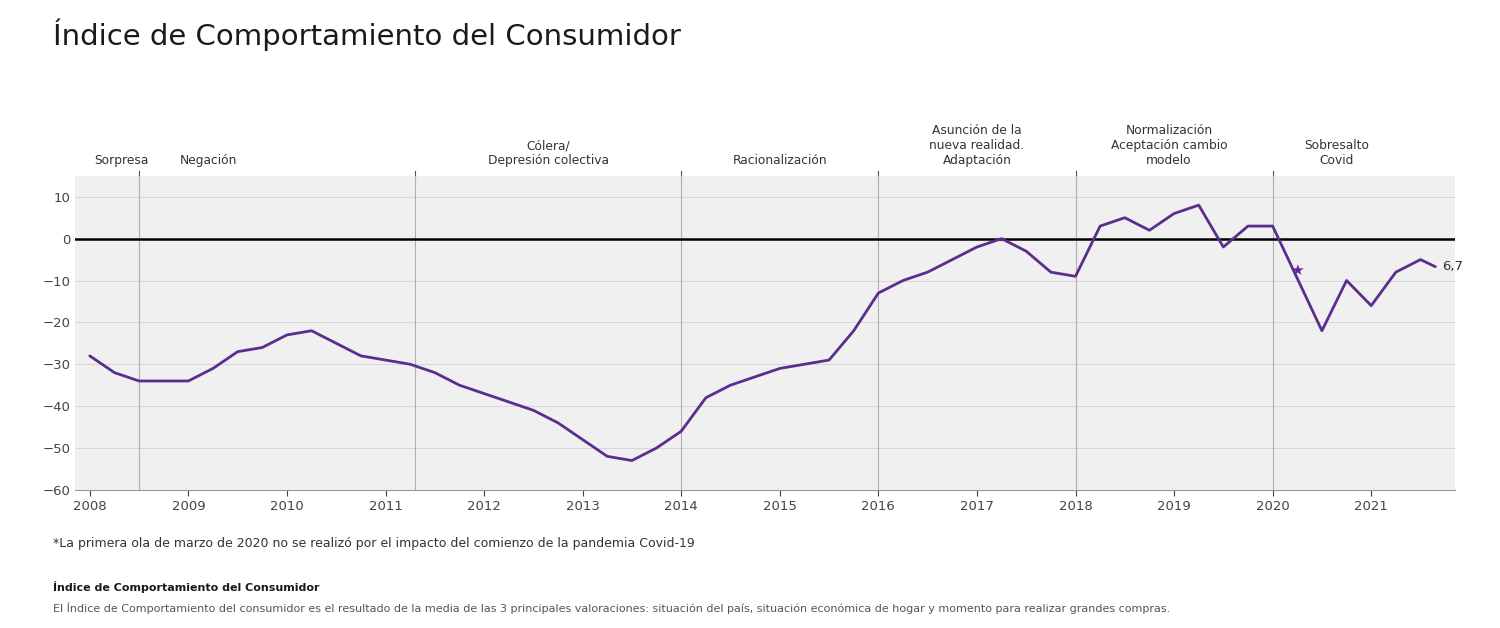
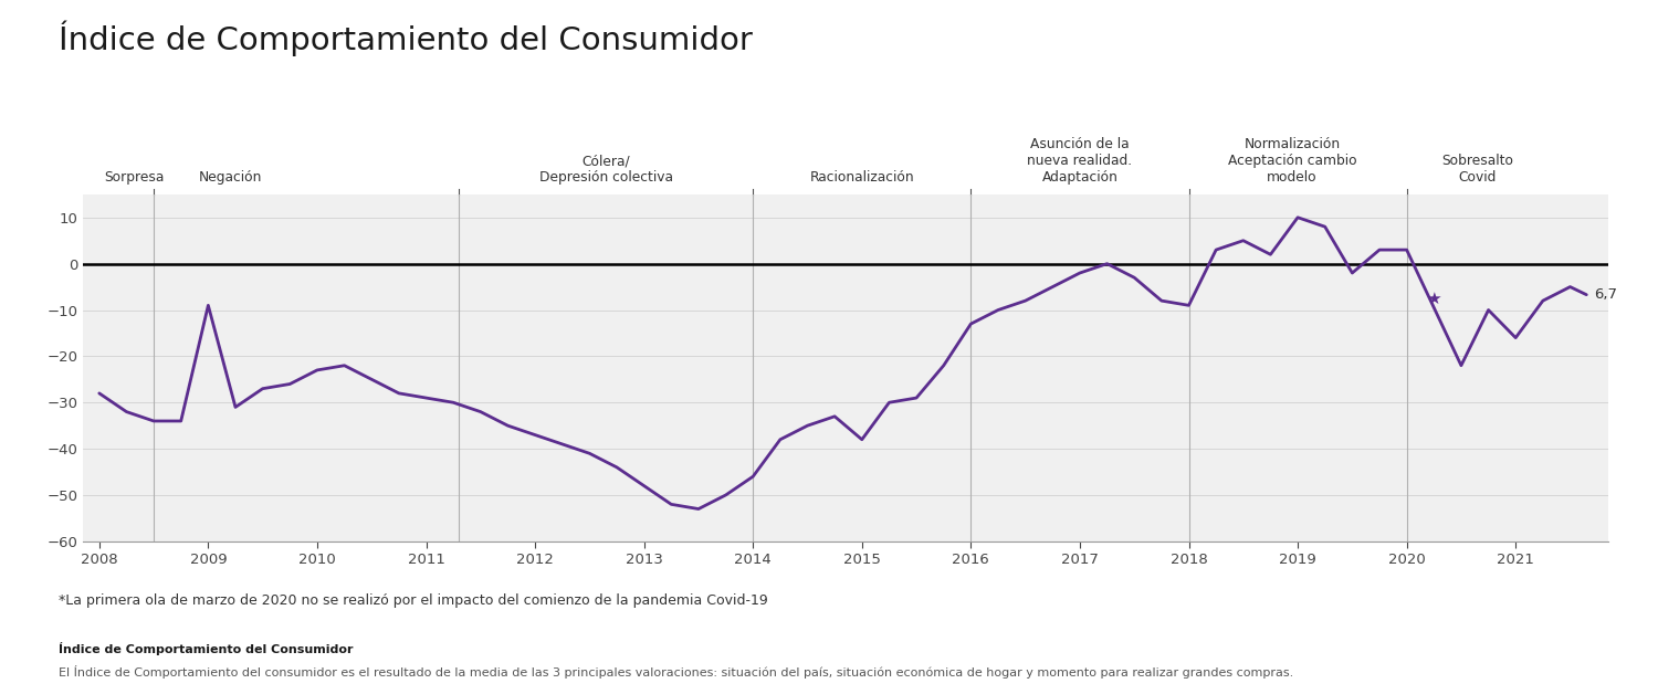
2009: -34.0 -> -9.0
2015: -31.0 -> -38.0
2019: 6.0 -> 10.0
